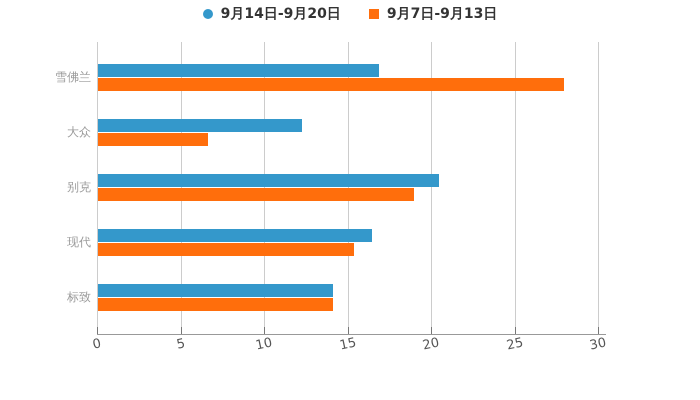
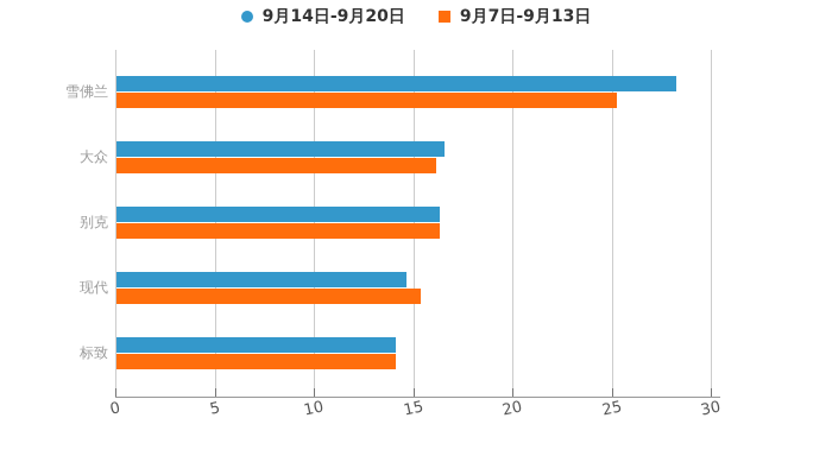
9月14日-9月20日/雪佛兰: 16.8 -> 28.2
9月7日-9月13日/雪佛兰: 27.9 -> 25.2
9月14日-9月20日/大众: 12.2 -> 16.5
9月7日-9月13日/大众: 6.6 -> 16.1
9月14日-9月20日/别克: 20.4 -> 16.3
9月7日-9月13日/别克: 18.9 -> 16.3
9月14日-9月20日/现代: 16.4 -> 14.6
